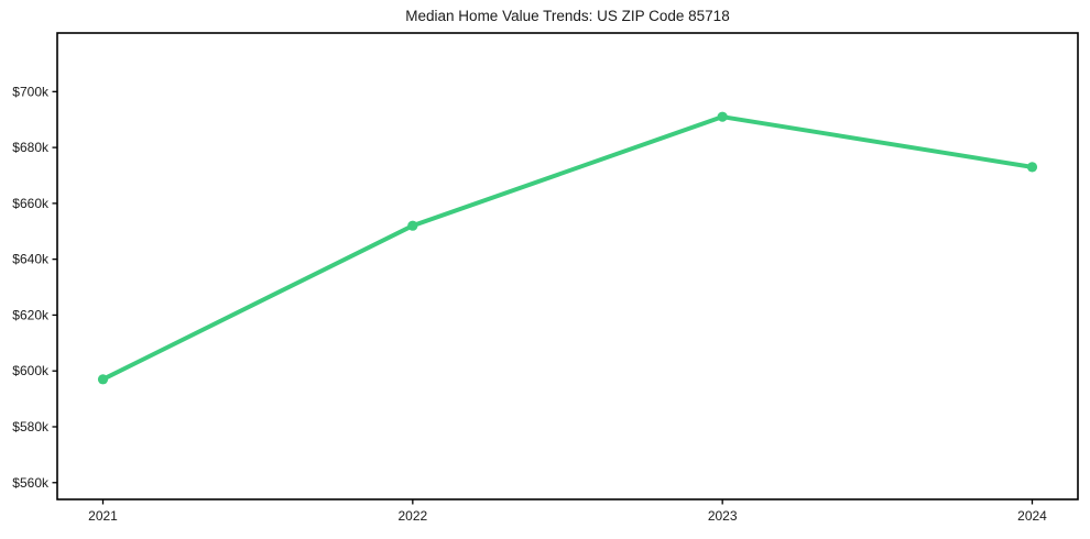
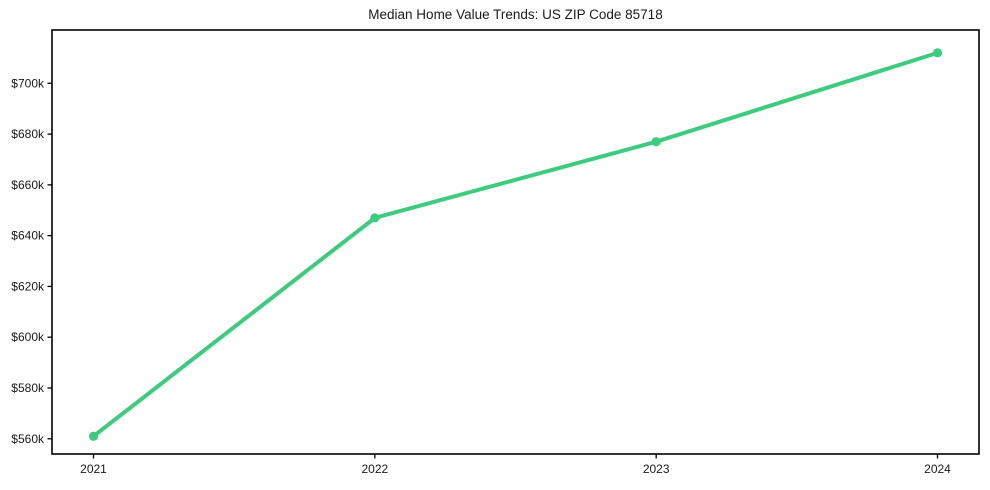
2021: $597k -> $561k
2022: $652k -> $647k
2023: $691k -> $677k
2024: $673k -> $712k
